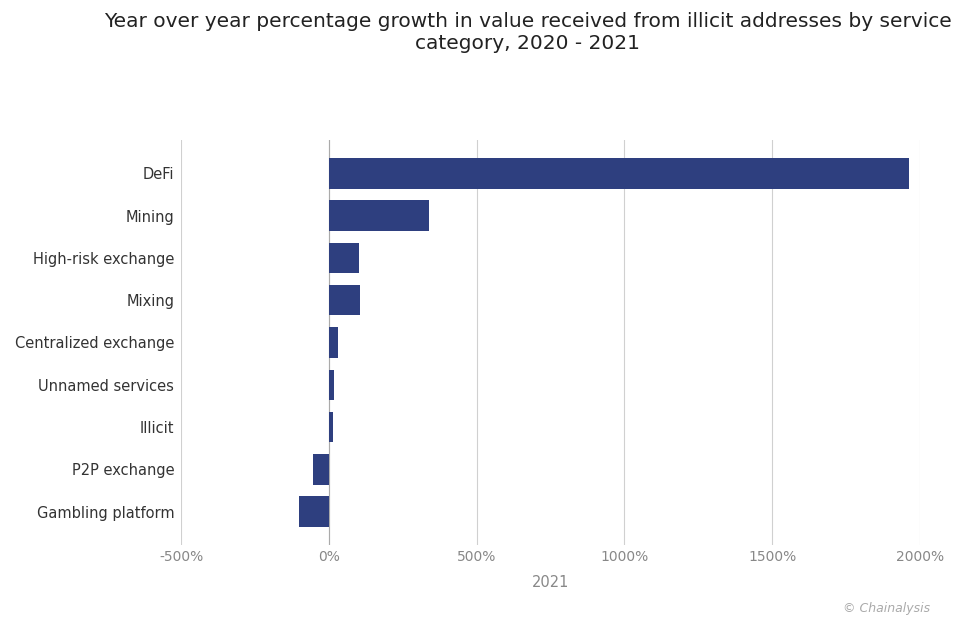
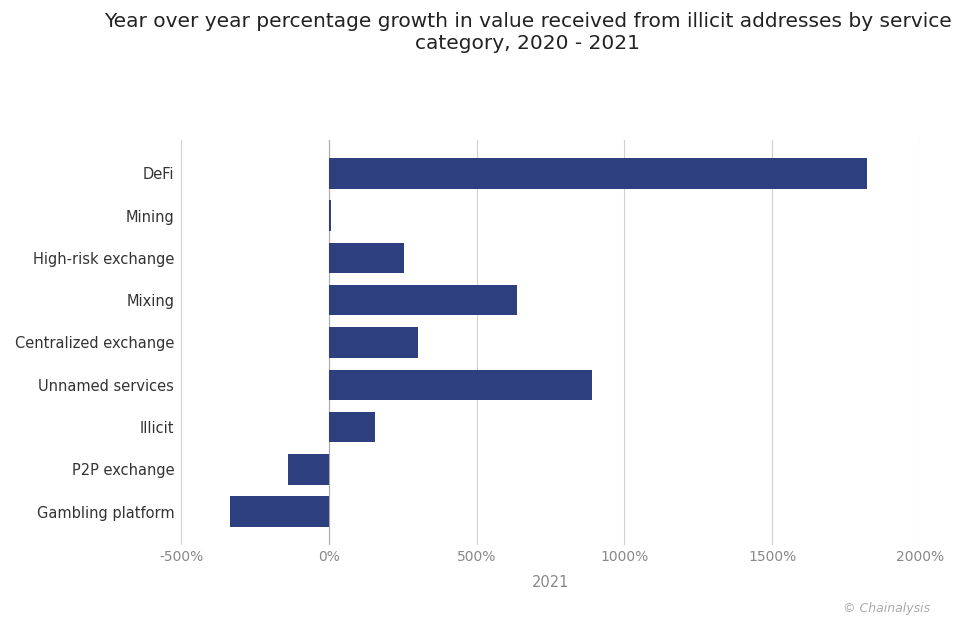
DeFi: 1964% -> 1820%
Mining: 340% -> 5%
High-risk exchange: 100% -> 255%
Mixing: 104% -> 635%
Centralized exchange: 30% -> 300%
Unnamed services: 18% -> 890%
Illicit: 15% -> 155%
P2P exchange: -55% -> -140%
Gambling platform: -100% -> -335%
